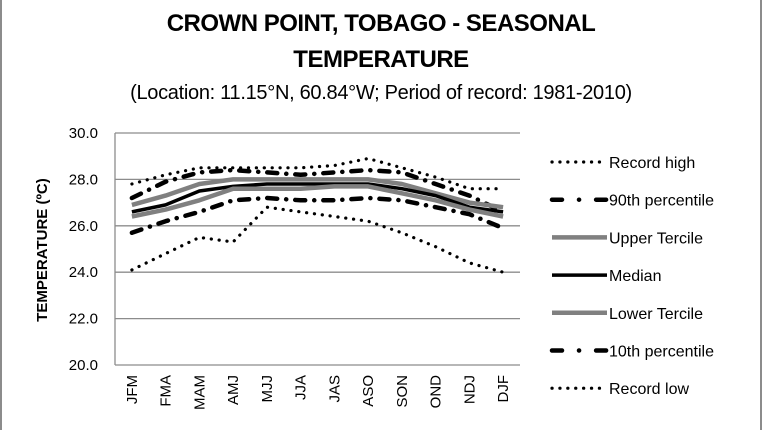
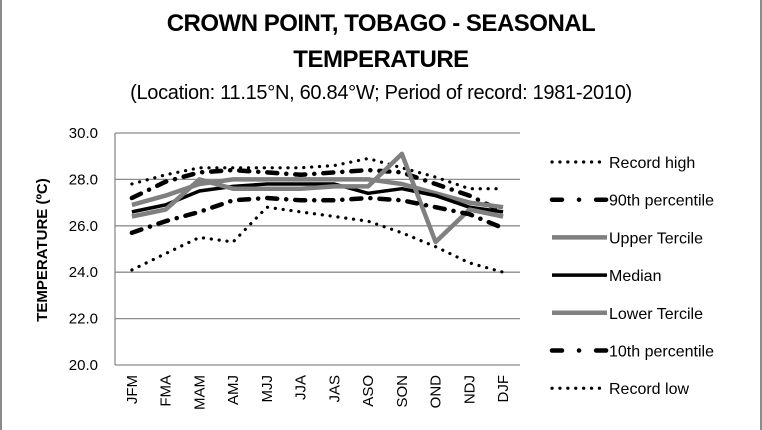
Lower Tercile/MAM: 27.1 -> 28.0
Median/ASO: 27.8 -> 27.4
Lower Tercile/SON: 27.4 -> 29.1
Lower Tercile/OND: 27.1 -> 25.3
